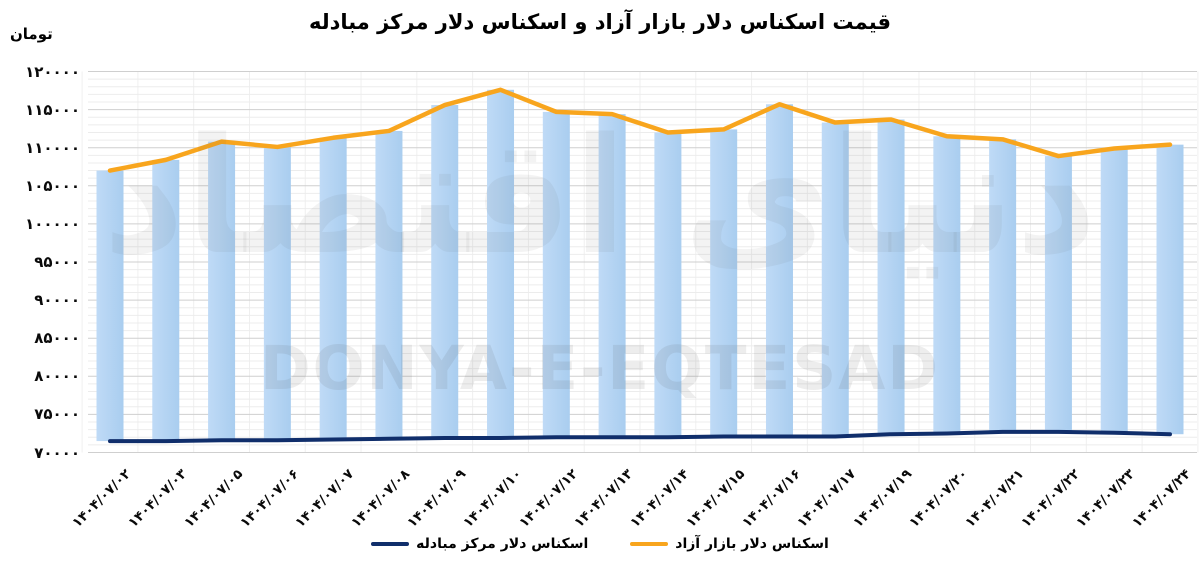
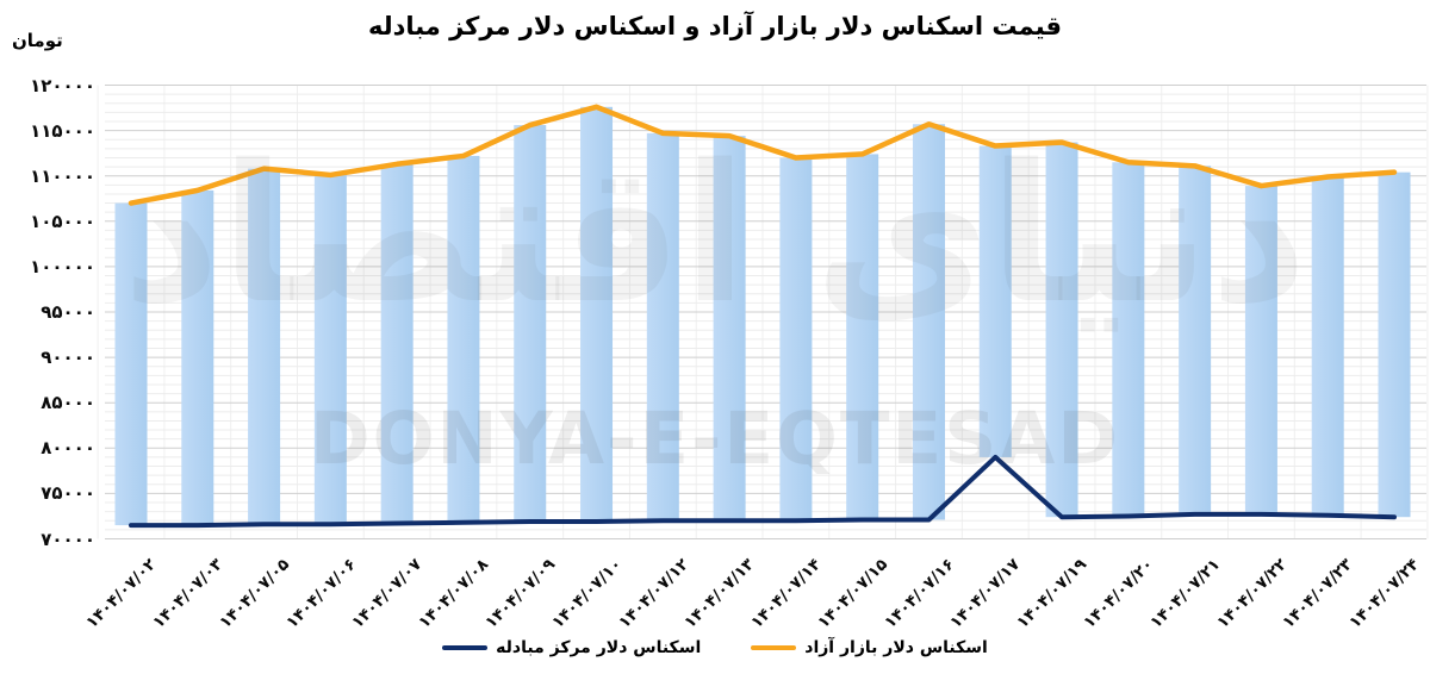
اسکناس دلار مرکز مبادله/۱۴۰۴/۰۷/۱۷: 72000 -> 79000
